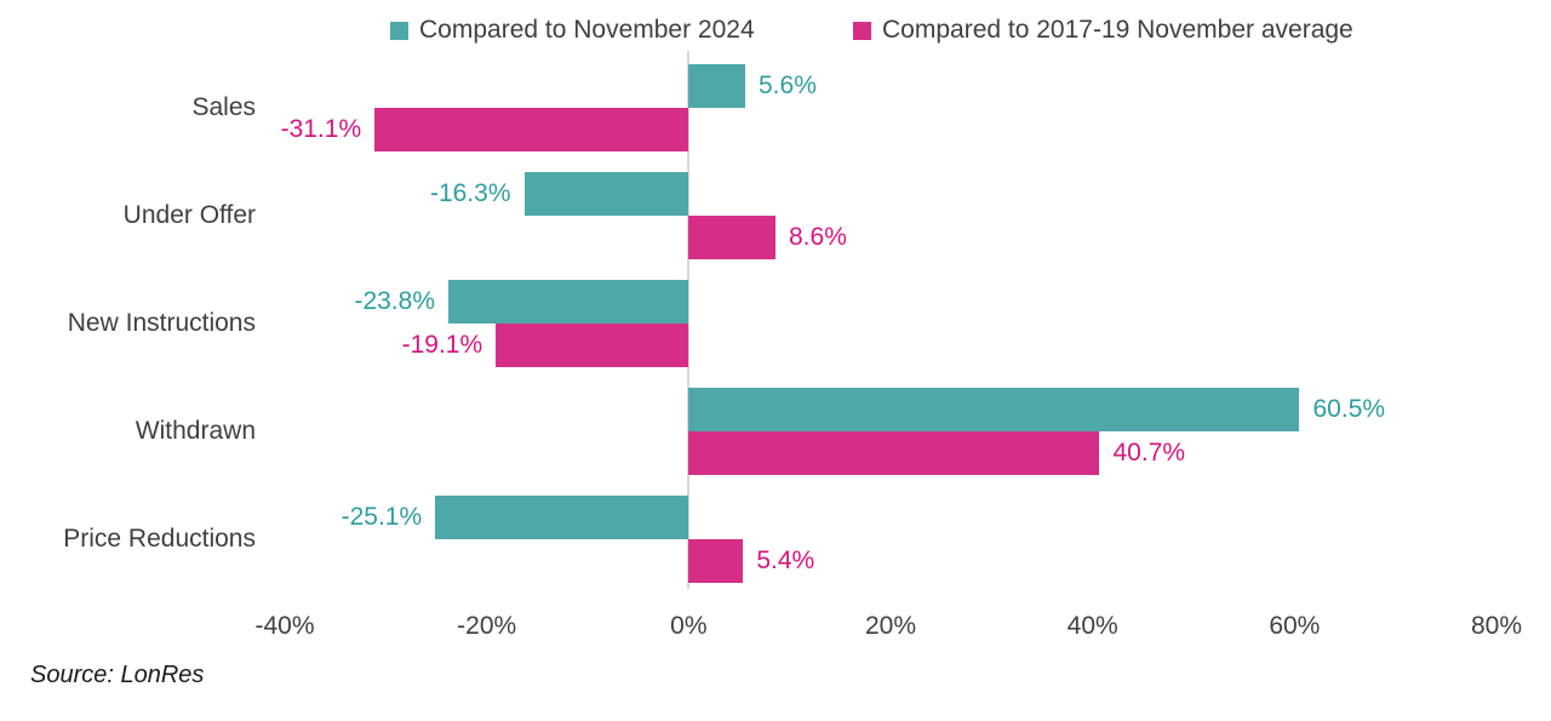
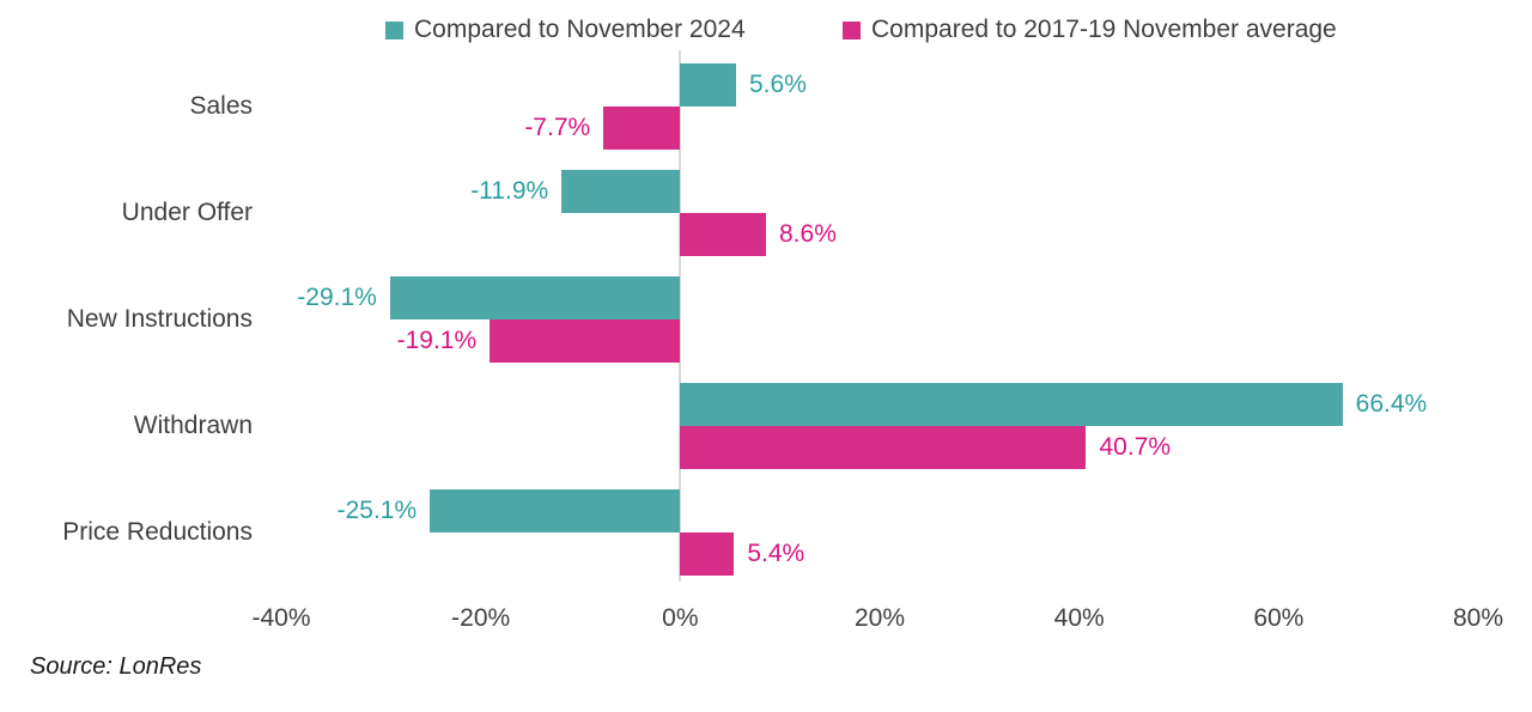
Compared to 2017-19 November average/Sales: -31.1% -> -7.7%
Compared to November 2024/Under Offer: -16.3% -> -11.9%
Compared to November 2024/New Instructions: -23.8% -> -29.1%
Compared to November 2024/Withdrawn: 60.5% -> 66.4%
